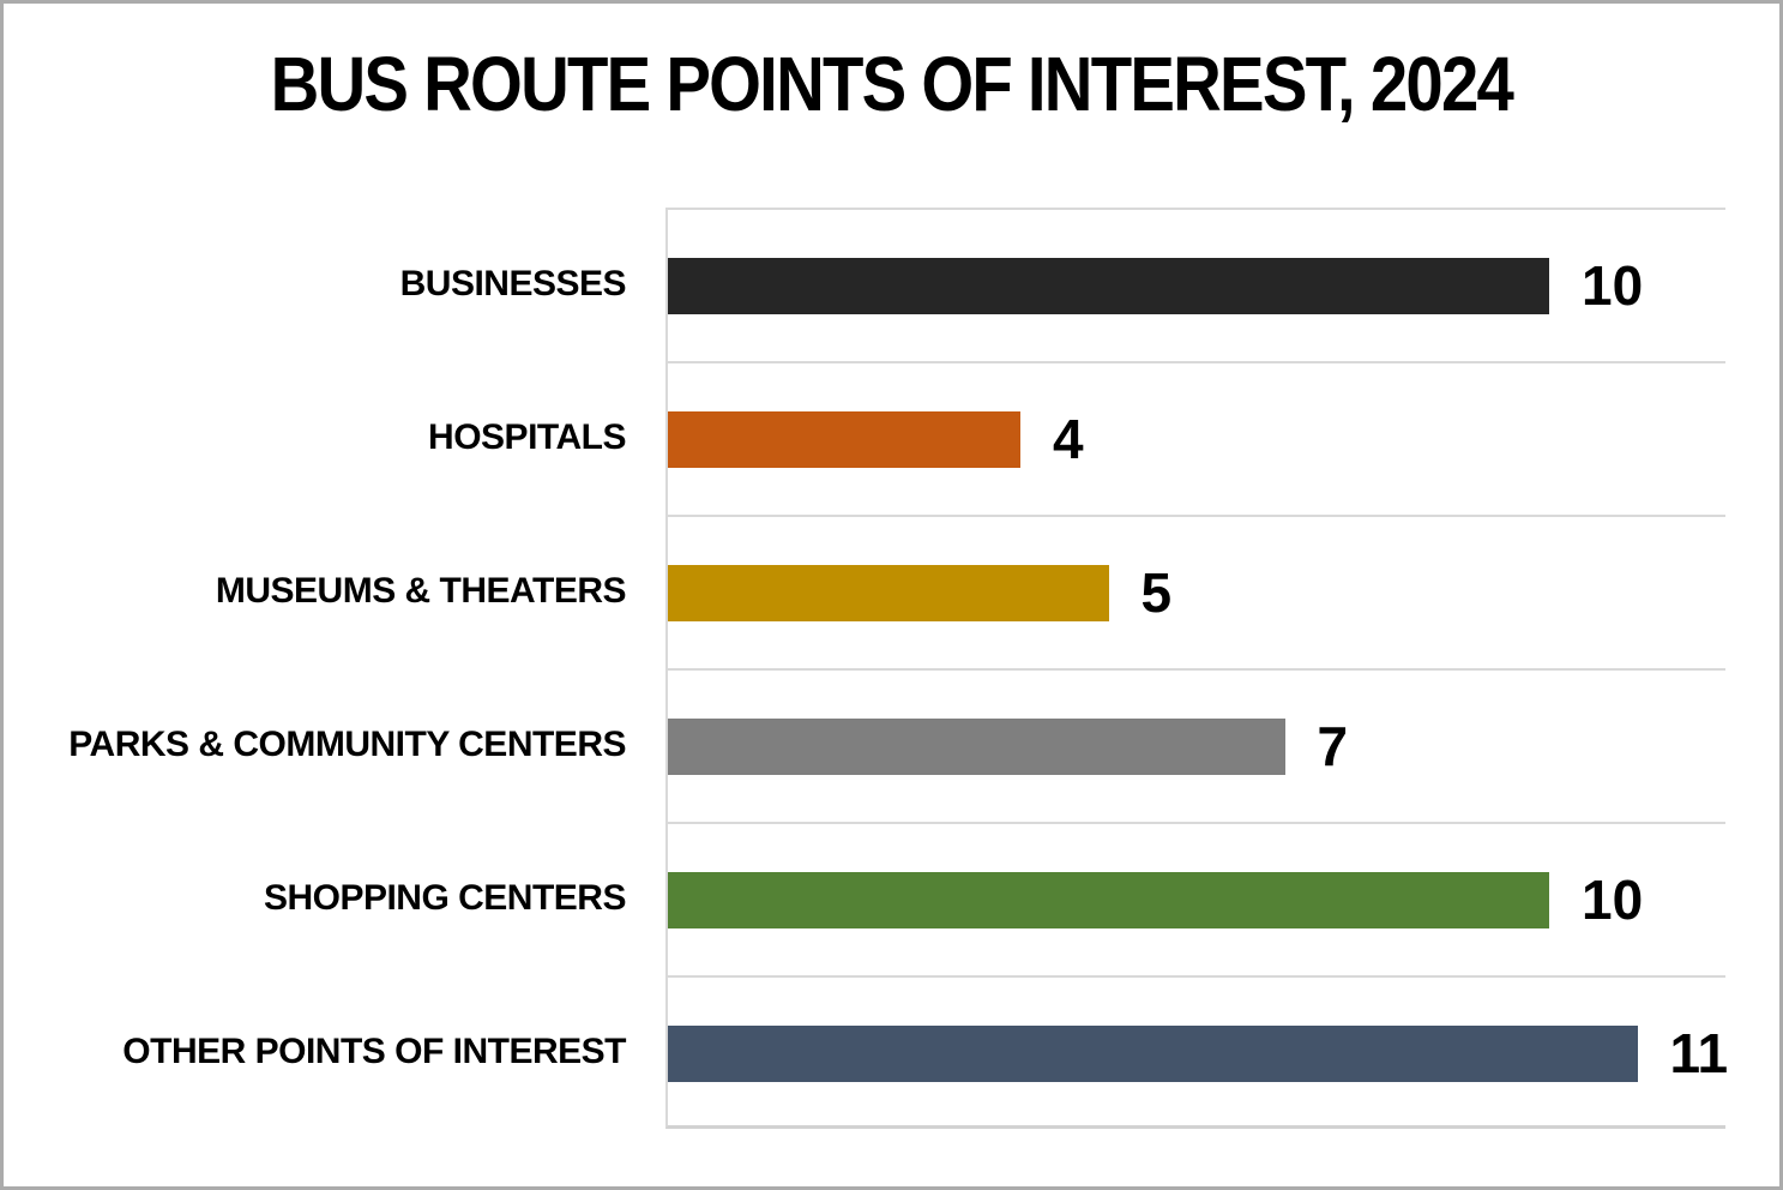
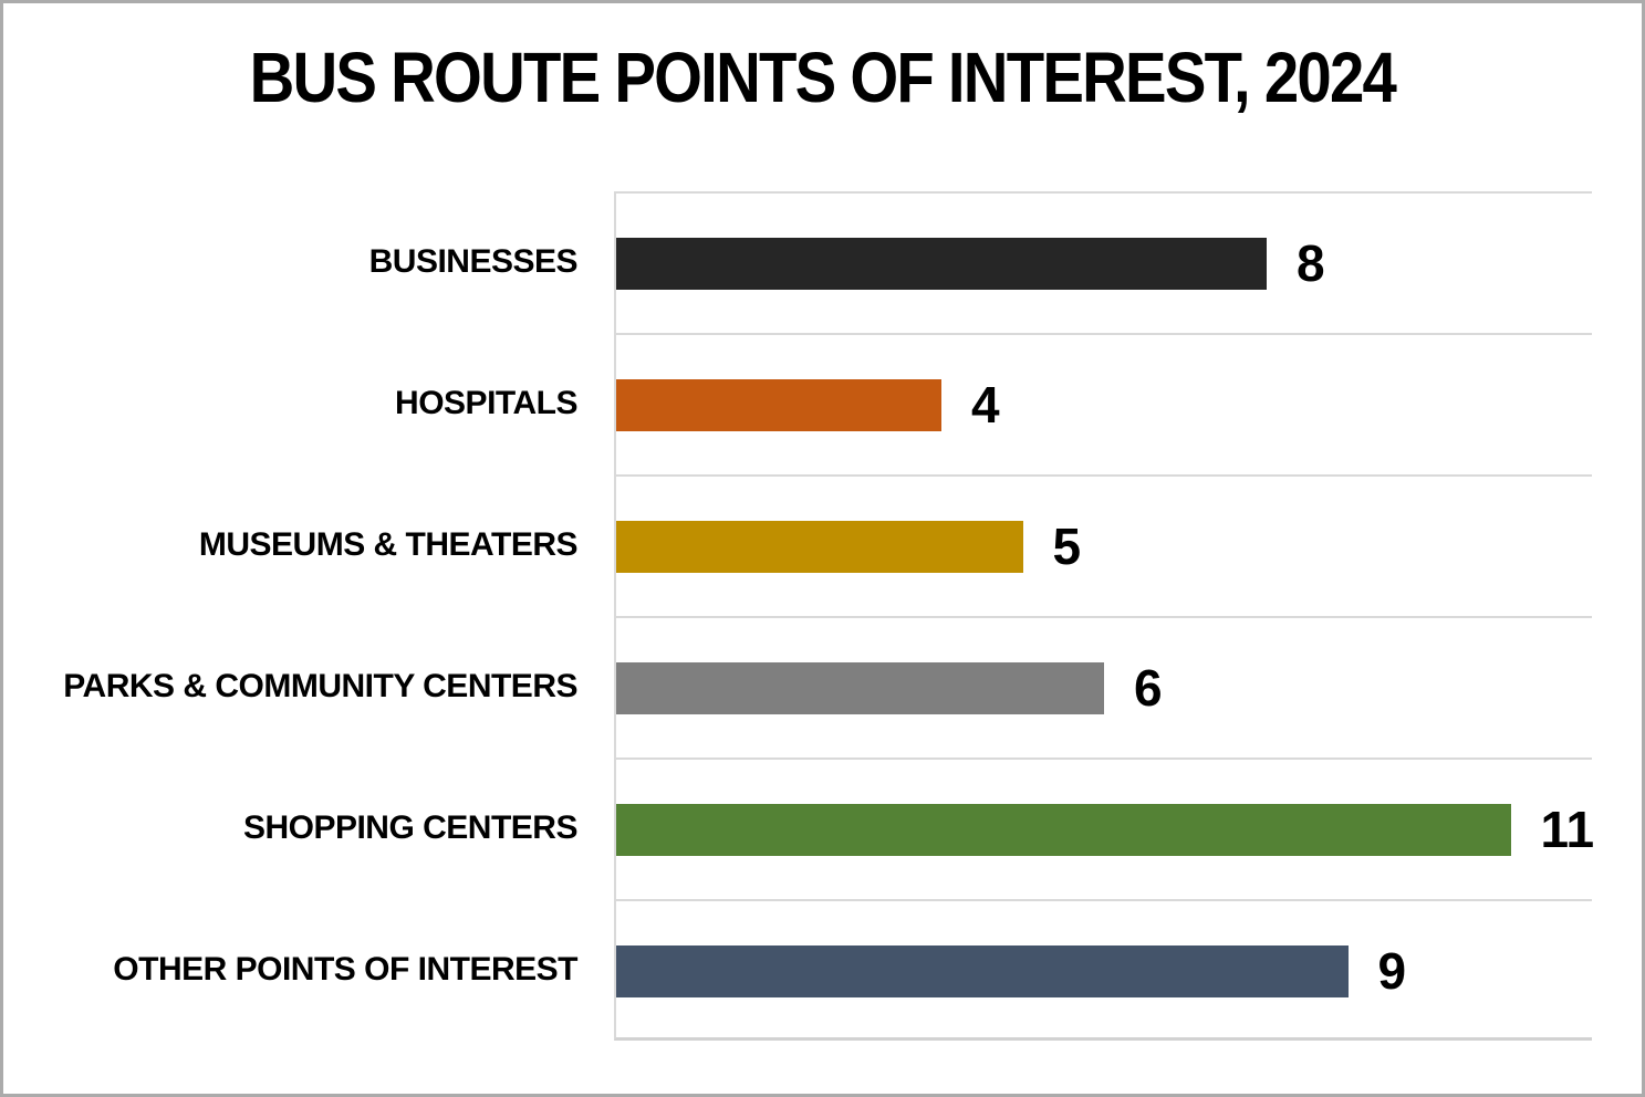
BUSINESSES: 10 -> 8
PARKS & COMMUNITY CENTERS: 7 -> 6
SHOPPING CENTERS: 10 -> 11
OTHER POINTS OF INTEREST: 11 -> 9
